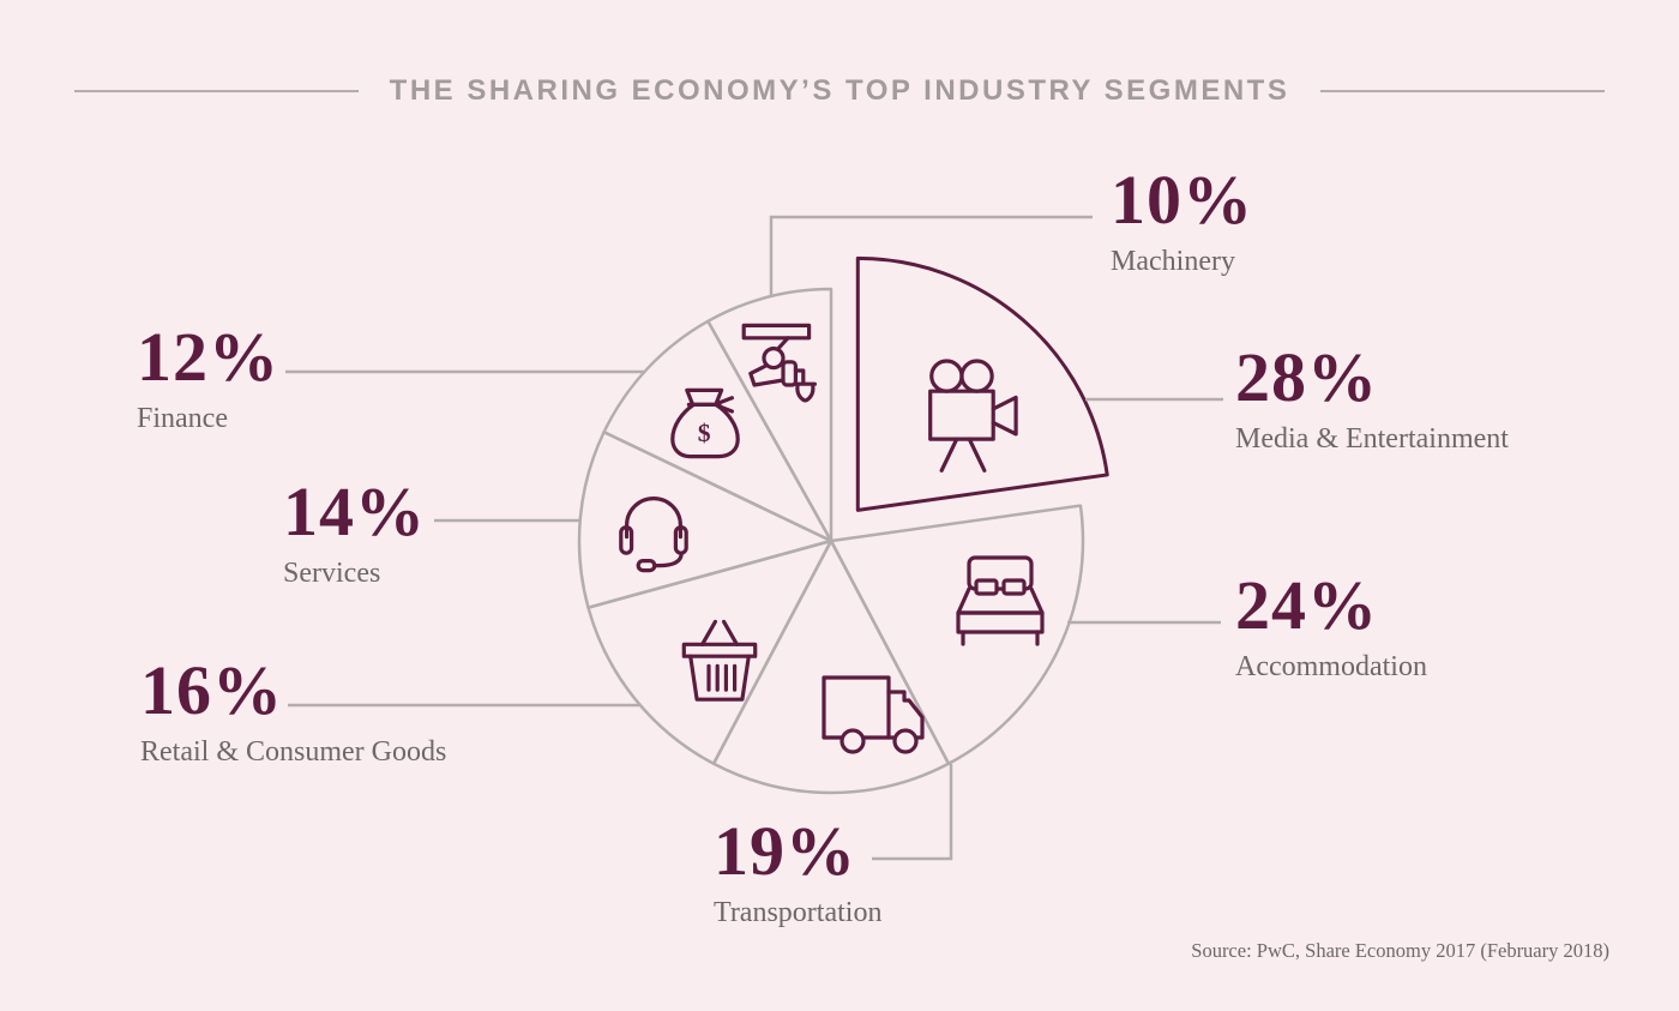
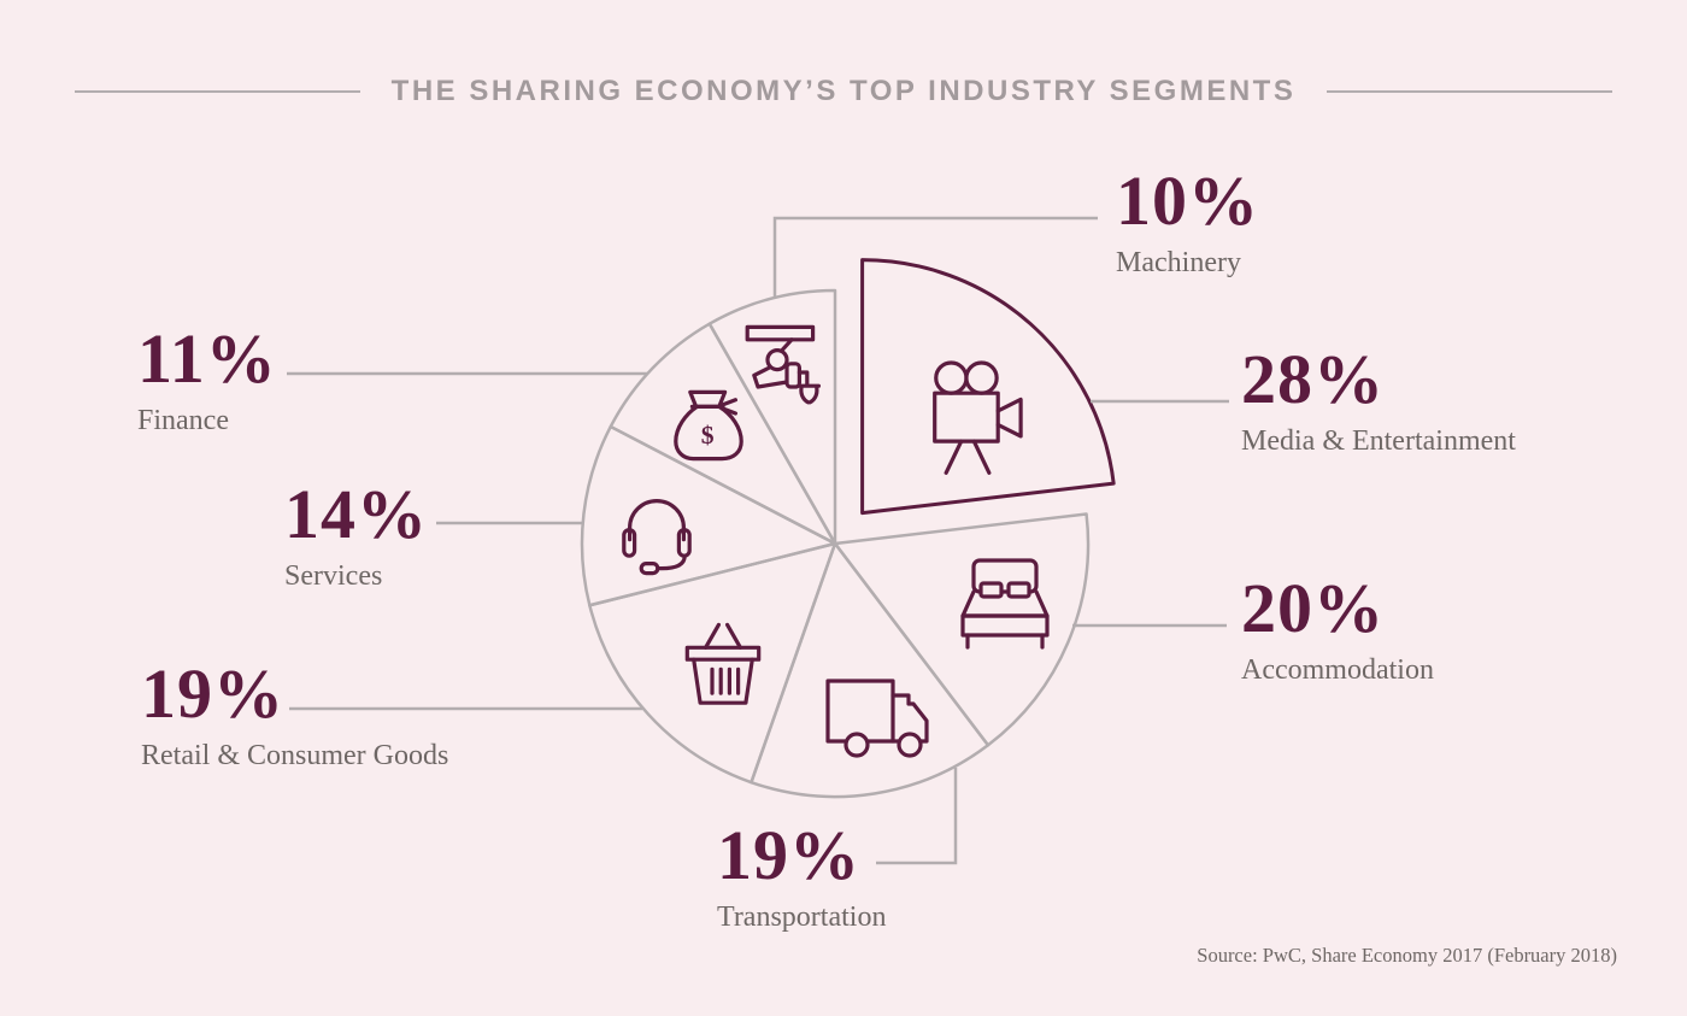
Accommodation: 24% -> 20%
Retail & Consumer Goods: 16% -> 19%
Finance: 12% -> 11%
